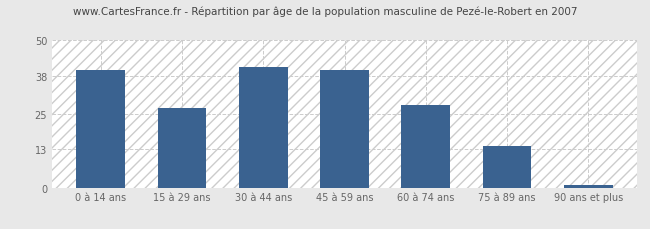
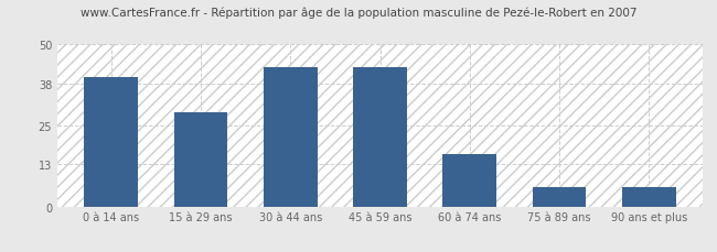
15 à 29 ans: 27 -> 29
30 à 44 ans: 41 -> 43
45 à 59 ans: 40 -> 43
60 à 74 ans: 28 -> 16
75 à 89 ans: 14 -> 6
90 ans et plus: 1 -> 6
